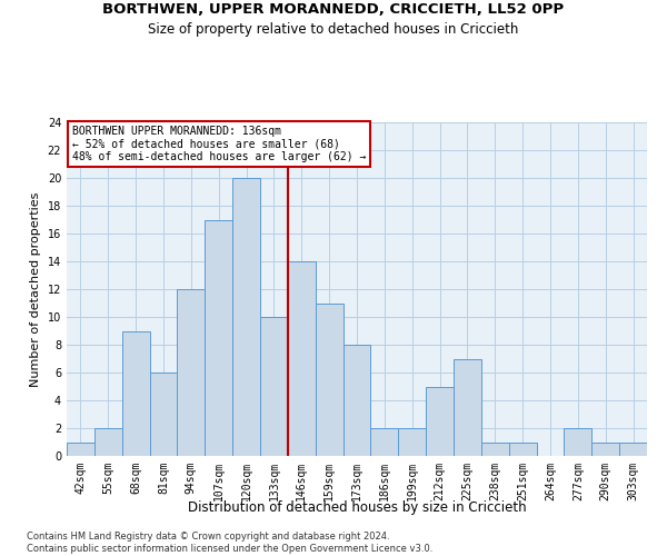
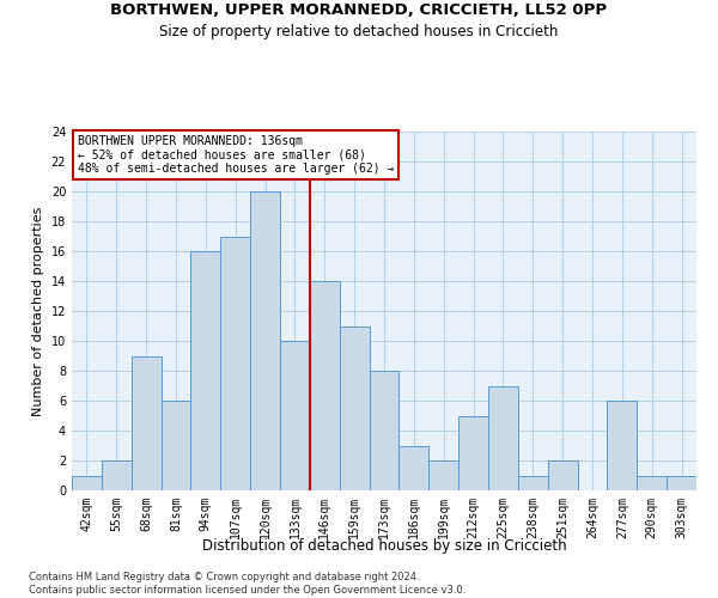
94sqm: 12 -> 16
186sqm: 2 -> 3
251sqm: 1 -> 2
277sqm: 2 -> 6
